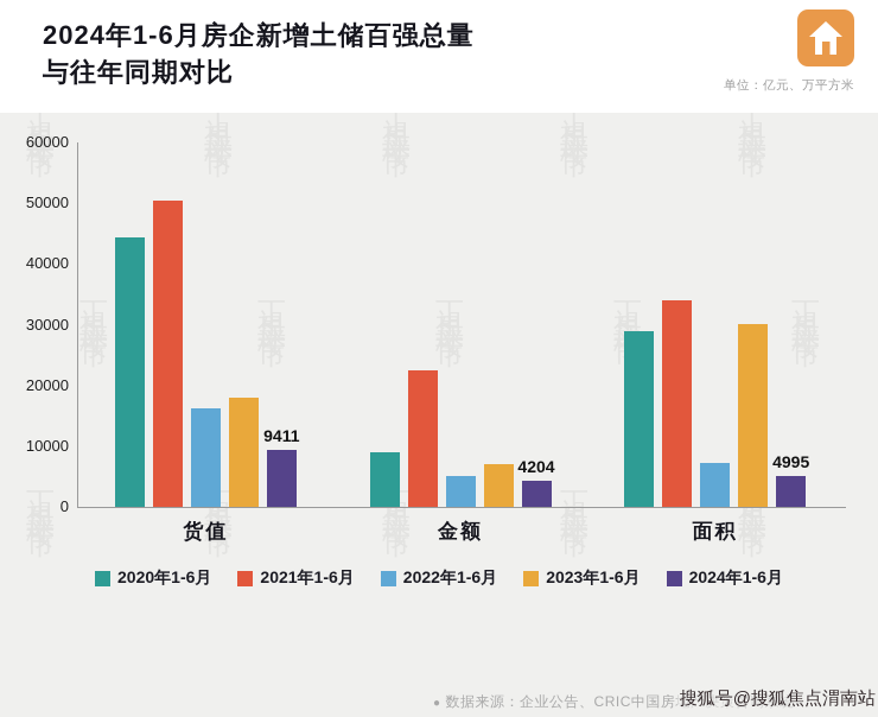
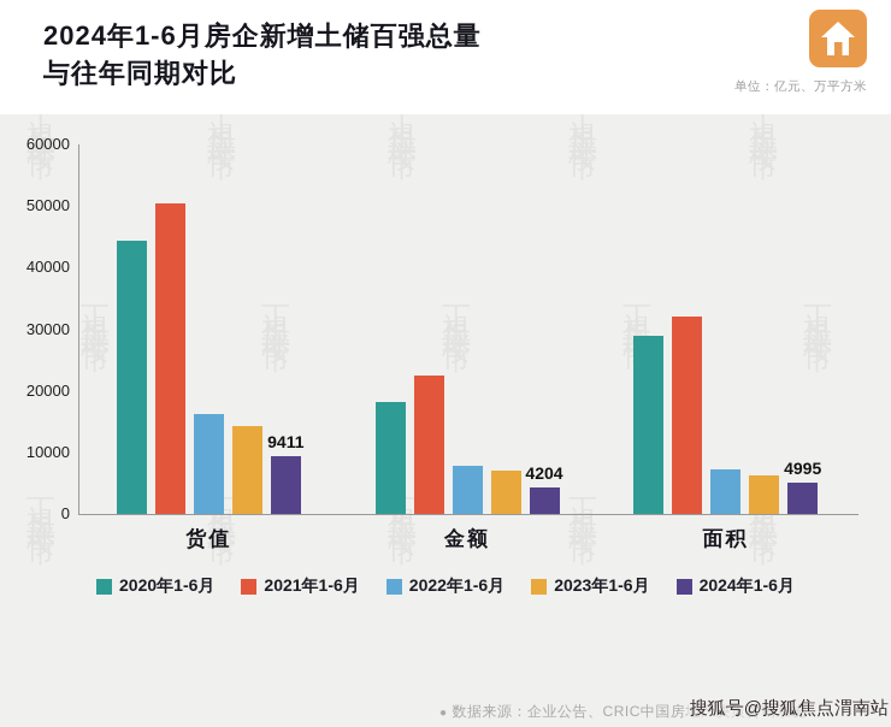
2023年1-6月/货值: 18000 -> 14000
2020年1-6月/金额: 9000 -> 18000
2022年1-6月/金额: 5000 -> 8000
2021年1-6月/面积: 34000 -> 32000
2023年1-6月/面积: 30000 -> 6000
